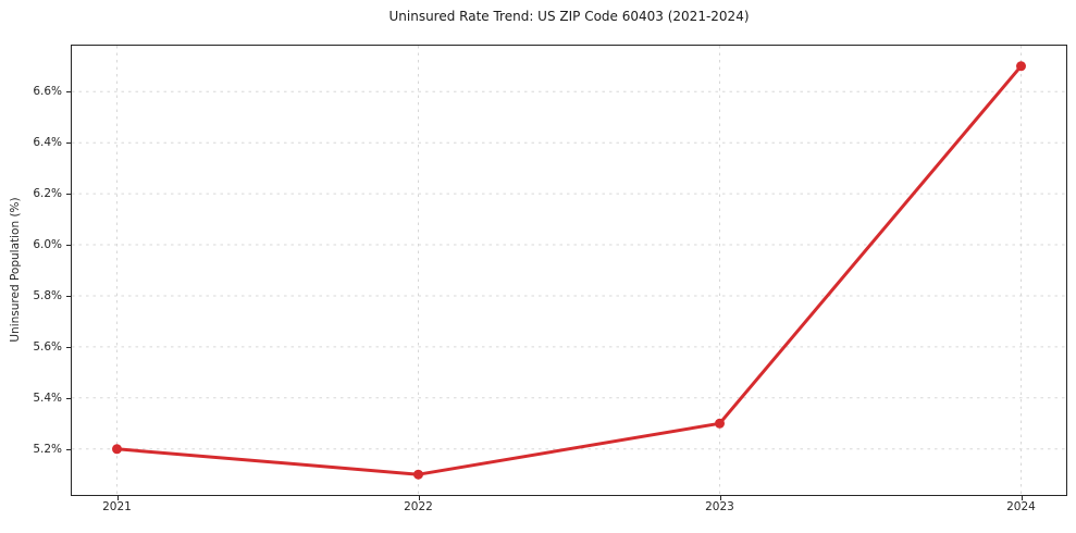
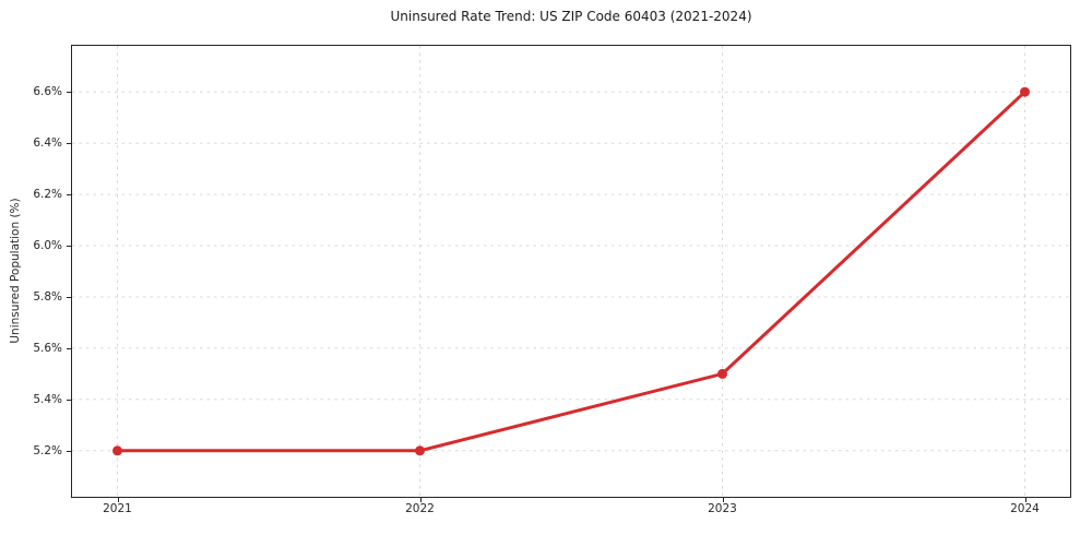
2022: 5.1% -> 5.2%
2023: 5.3% -> 5.5%
2024: 6.7% -> 6.6%
